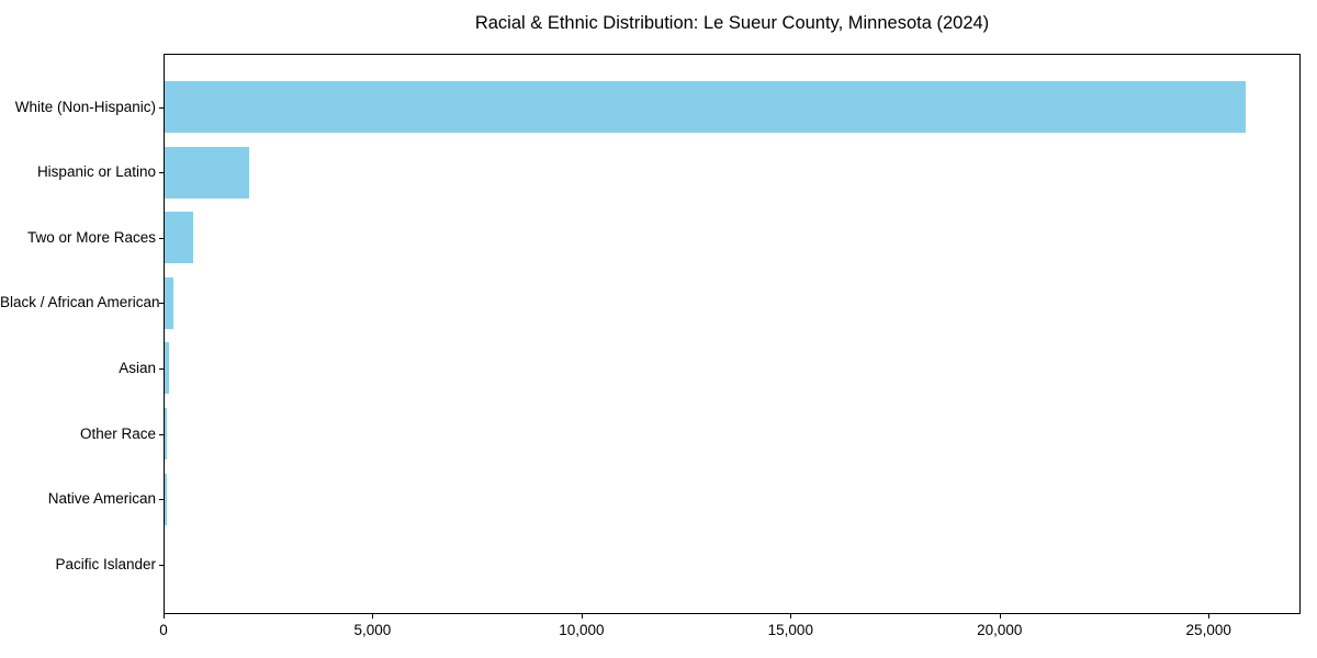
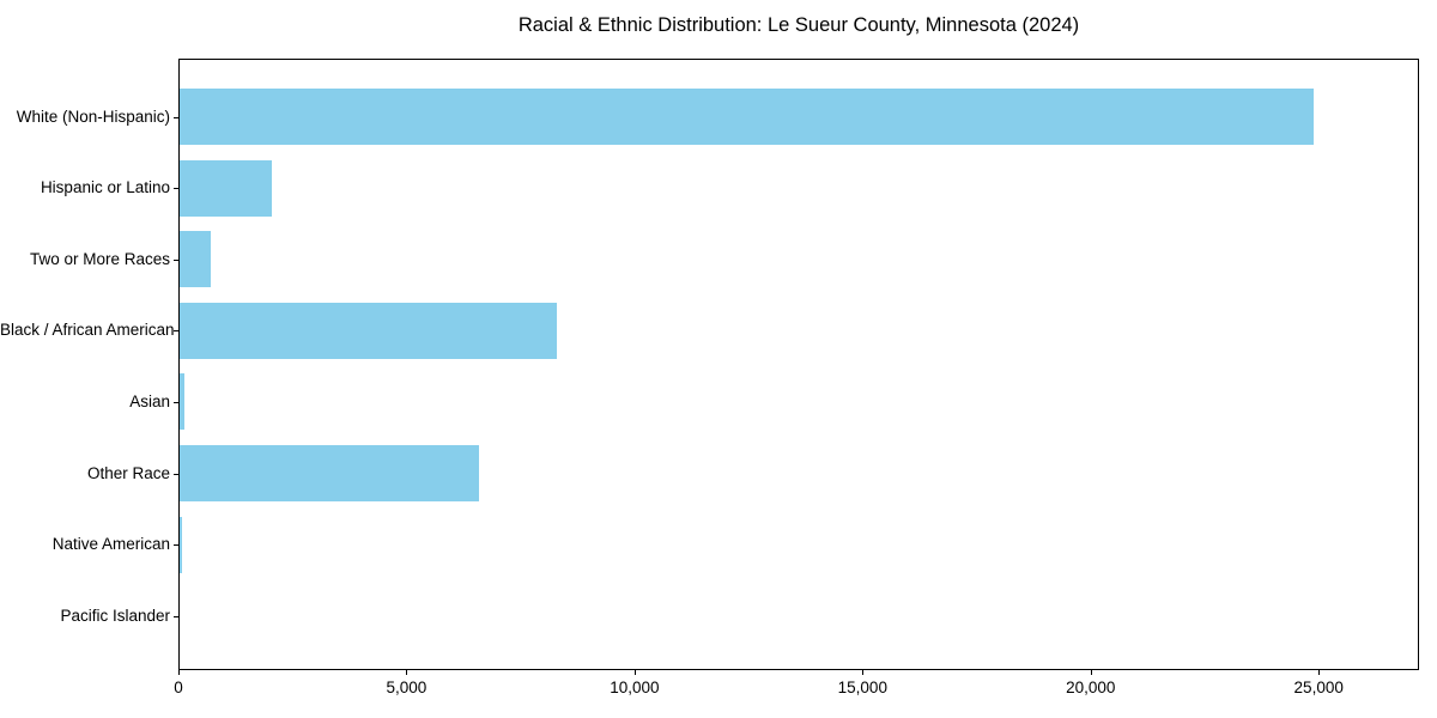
White (Non-Hispanic): 25900 -> 24900
Black / African American: 200 -> 8300
Other Race: 100 -> 6600
